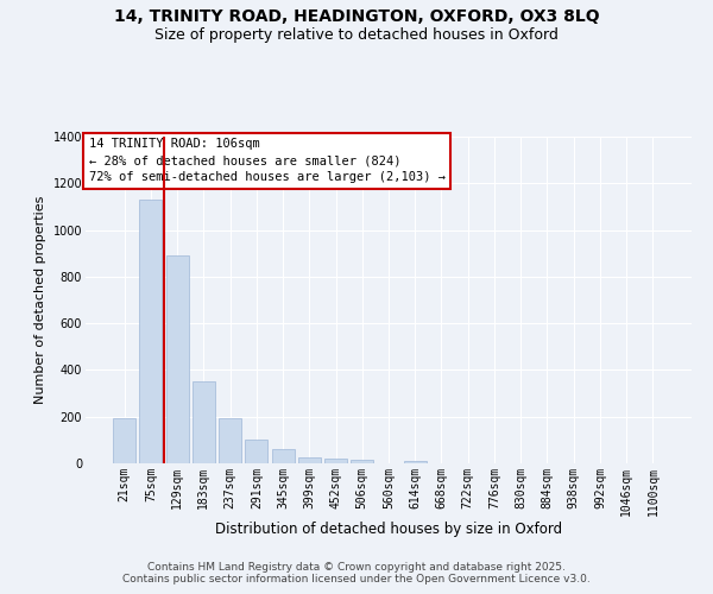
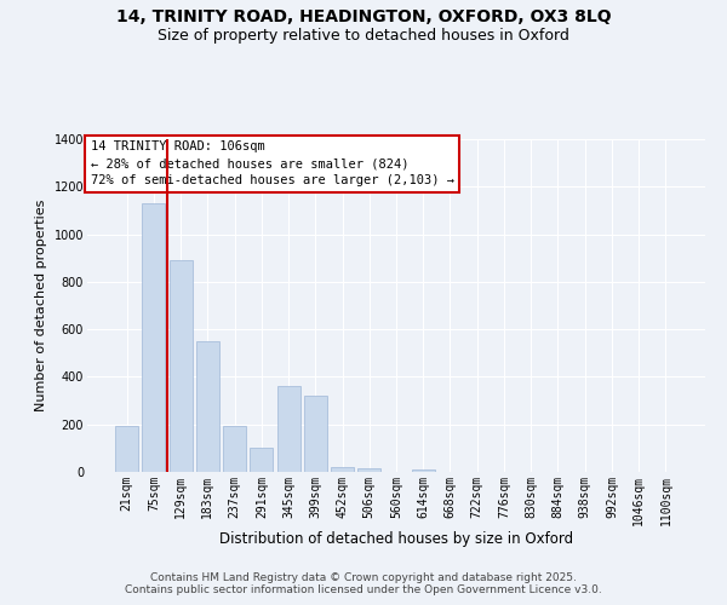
183sqm: 350 -> 550
345sqm: 60 -> 360
399sqm: 20 -> 320
